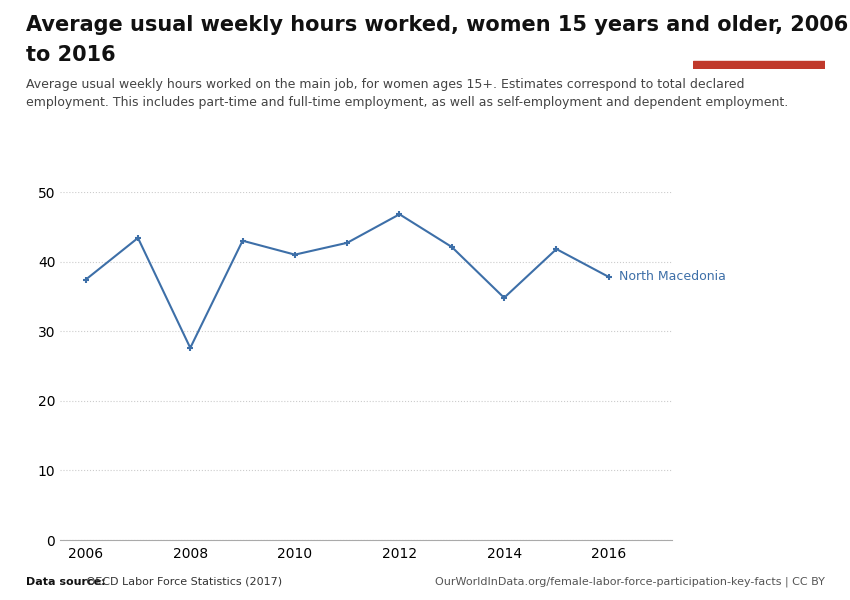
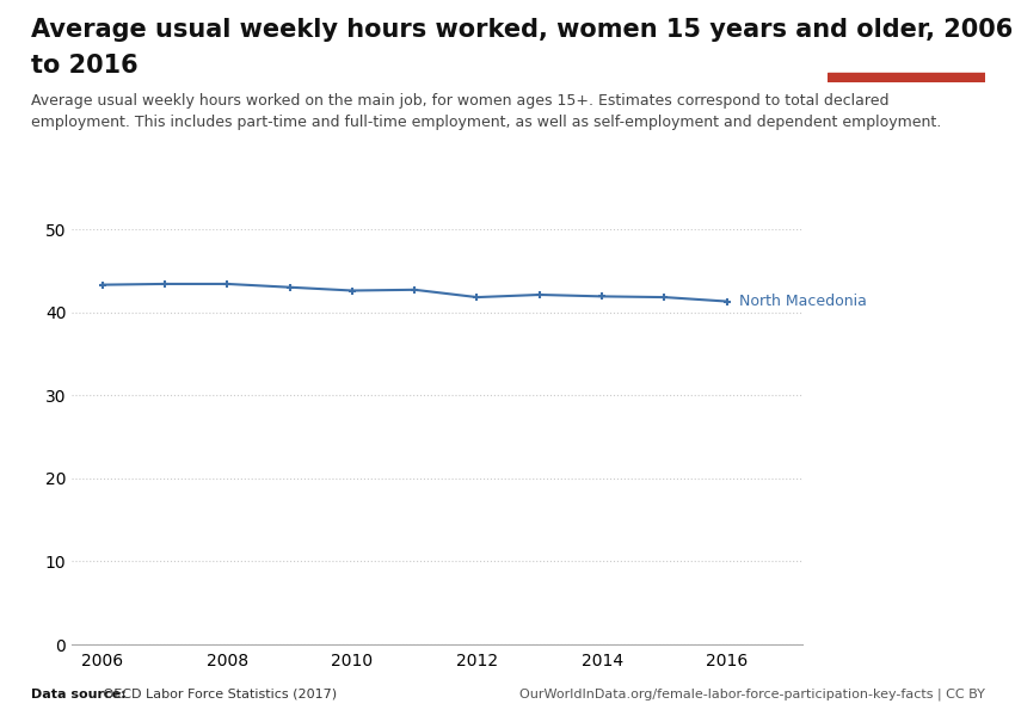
2006: 37.4 -> 43.3
2008: 27.6 -> 43.4
2010: 41.0 -> 42.6
2012: 46.8 -> 41.8
2014: 34.8 -> 41.9
2016: 37.8 -> 41.3
